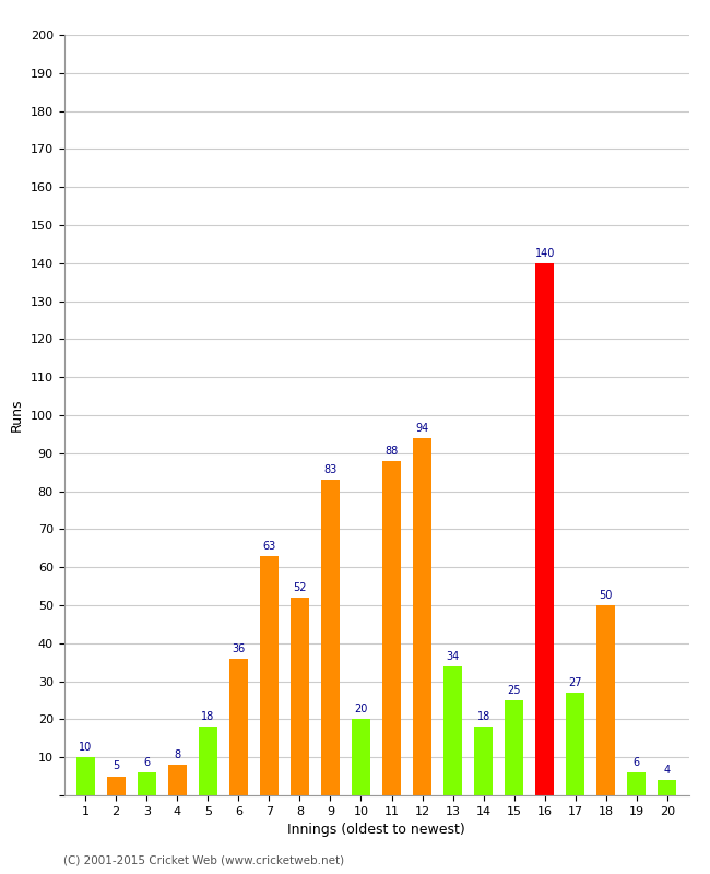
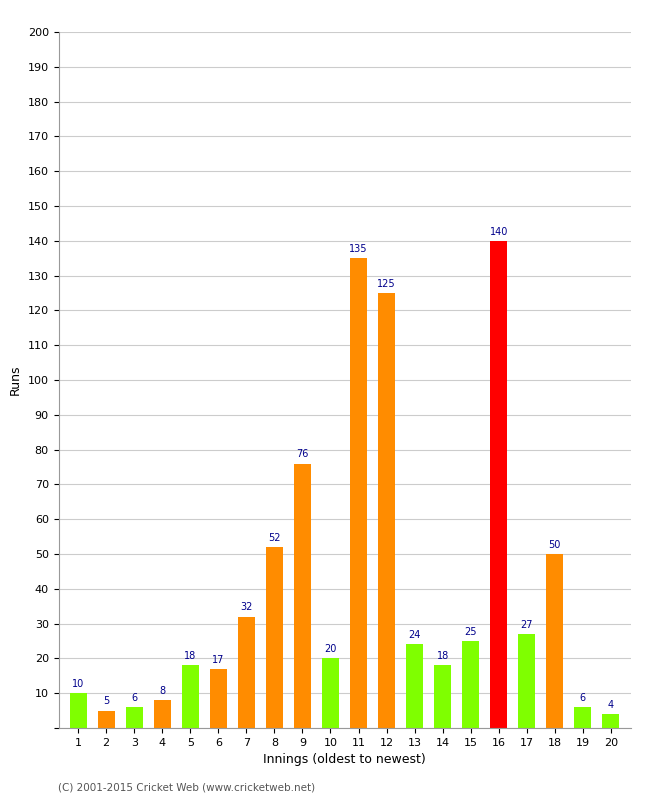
6: 36 -> 17
7: 63 -> 32
9: 83 -> 76
11: 88 -> 135
12: 94 -> 125
13: 34 -> 24
